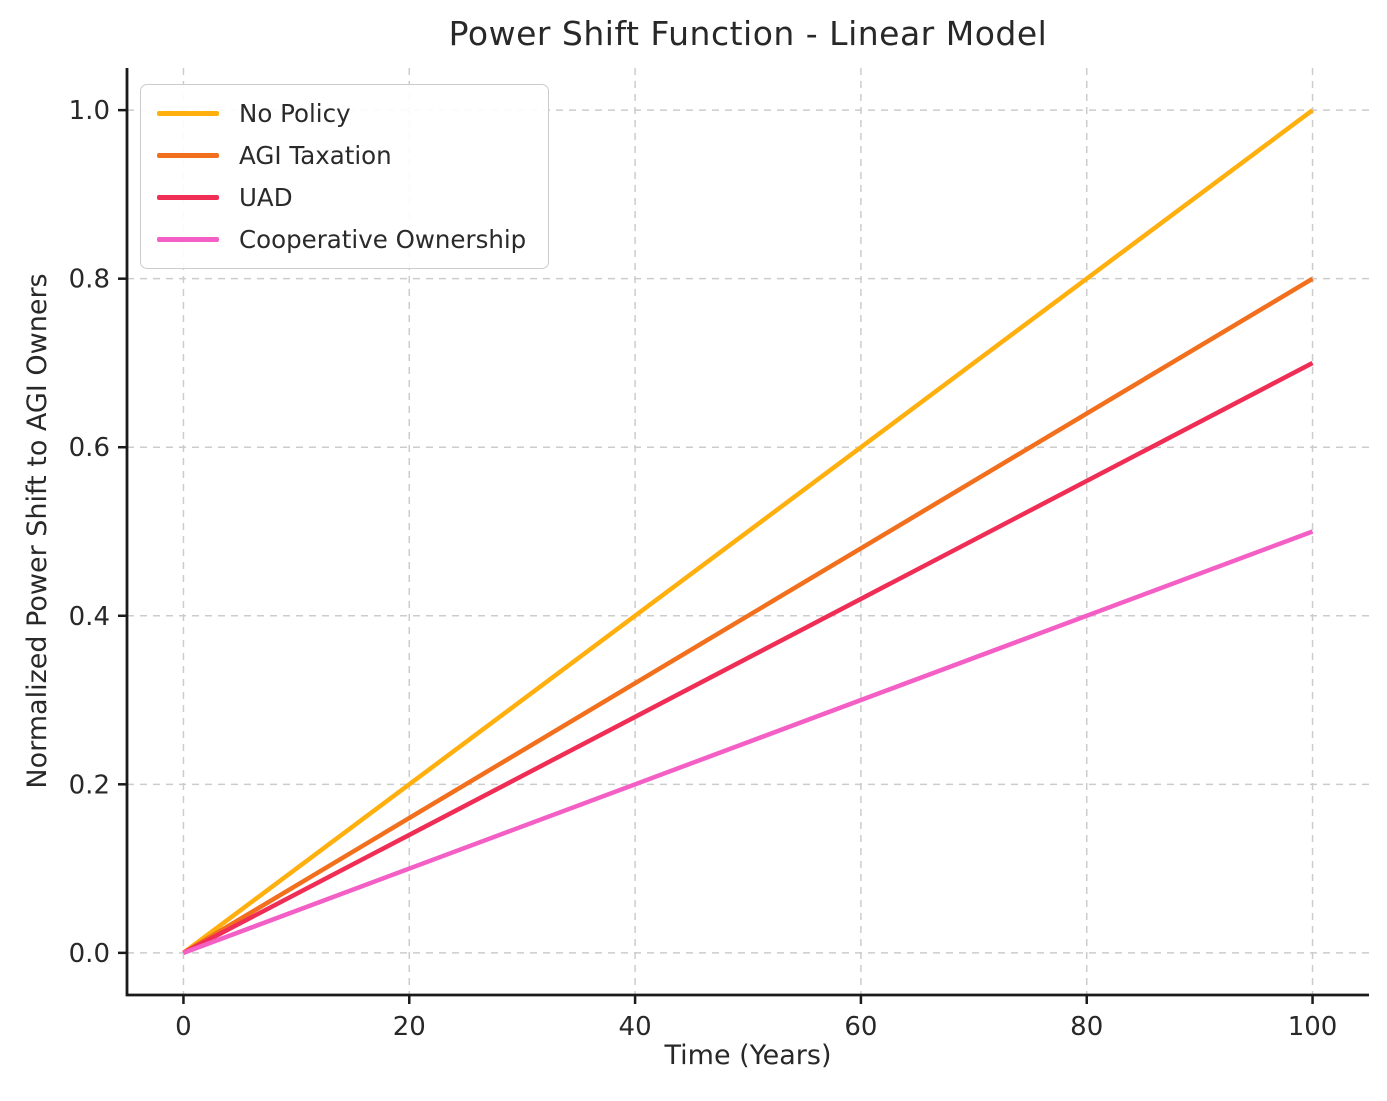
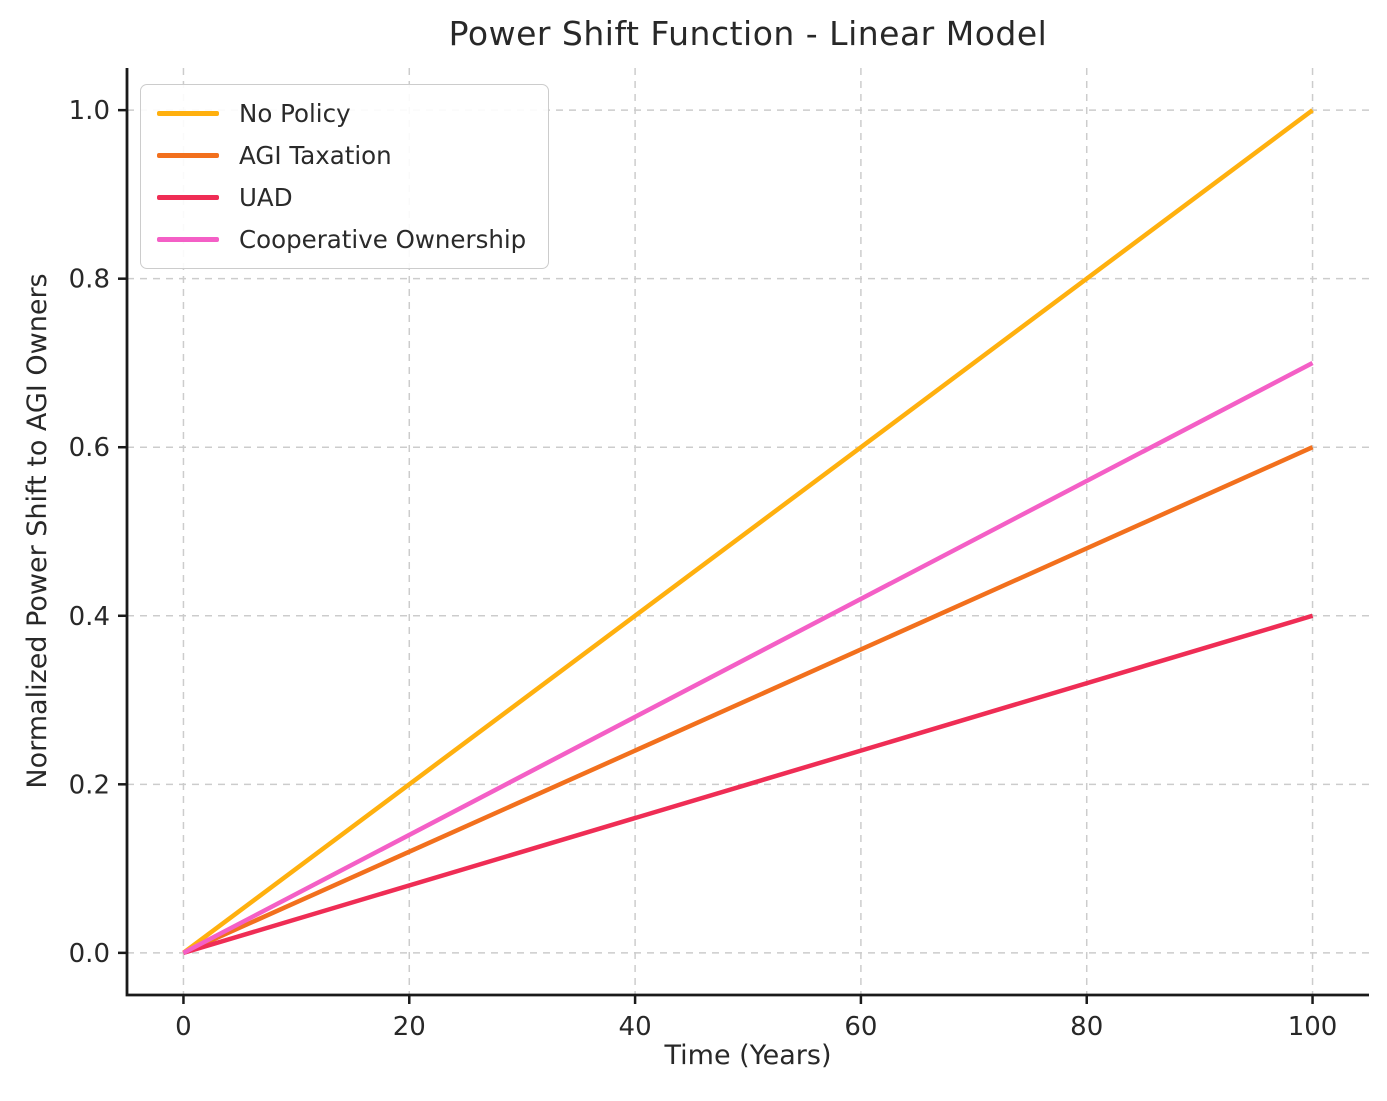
AGI Taxation/100: 0.8 -> 0.6
UAD/100: 0.7 -> 0.4
Cooperative Ownership/100: 0.5 -> 0.7
